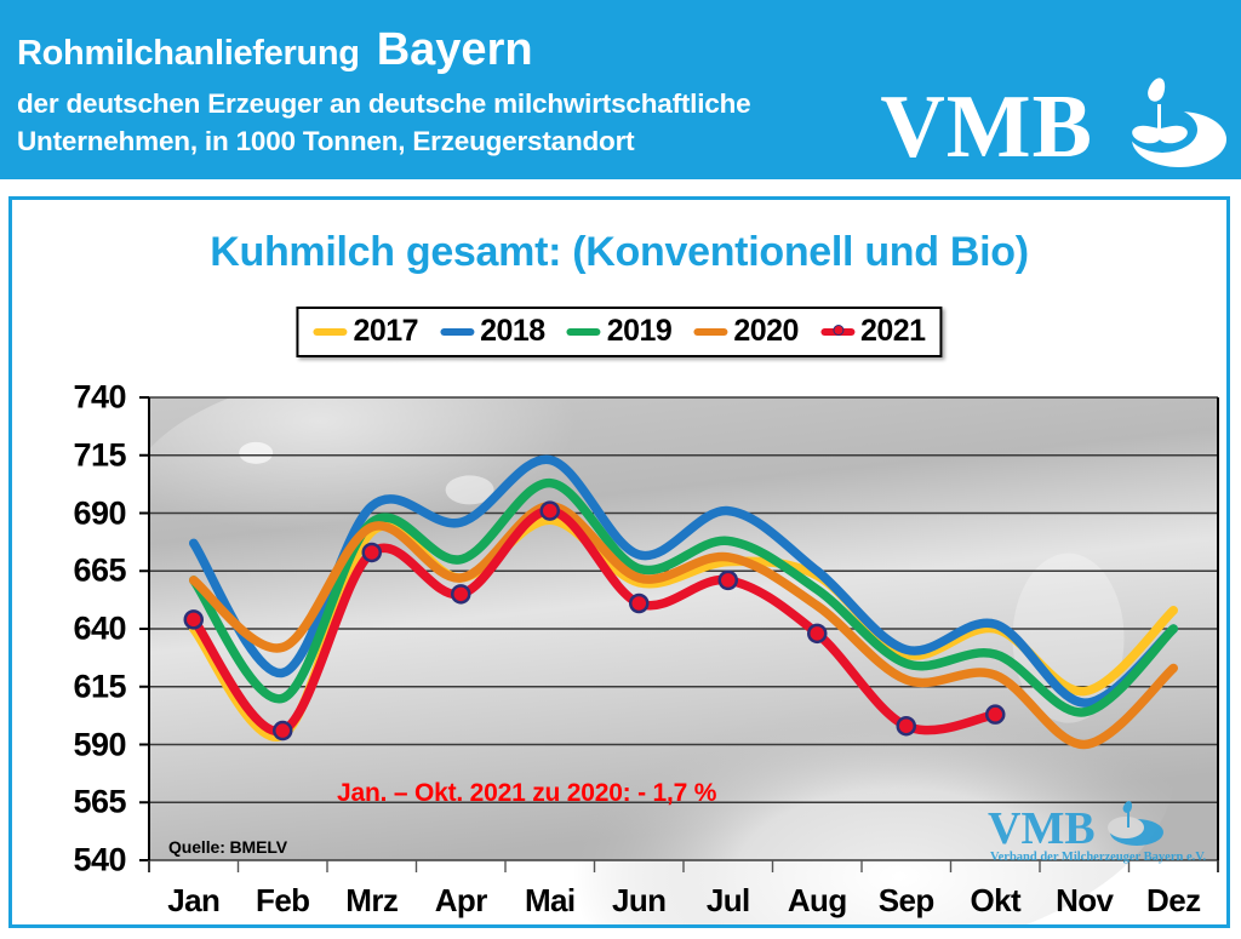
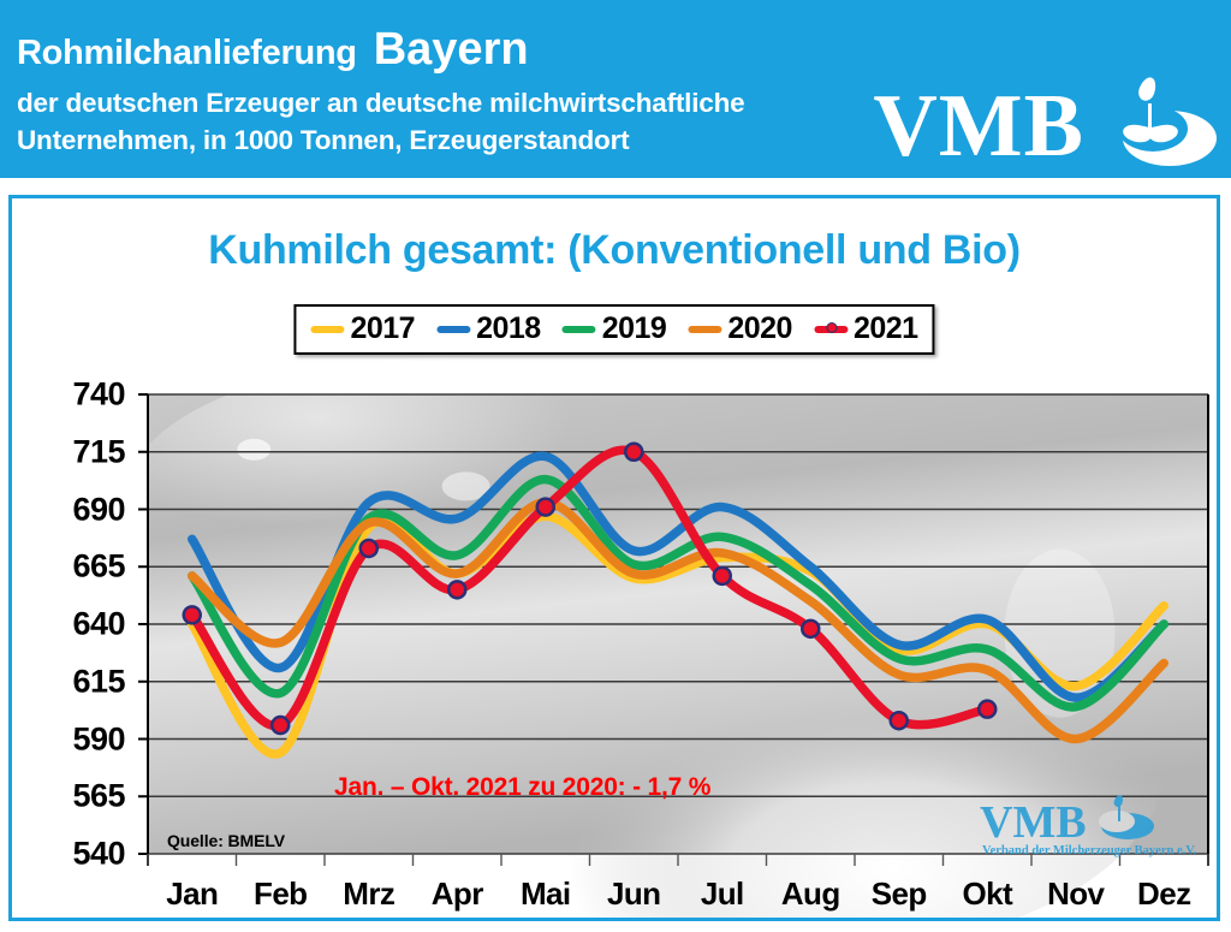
2017/Feb: 594 -> 584
2021/Jun: 651 -> 715
